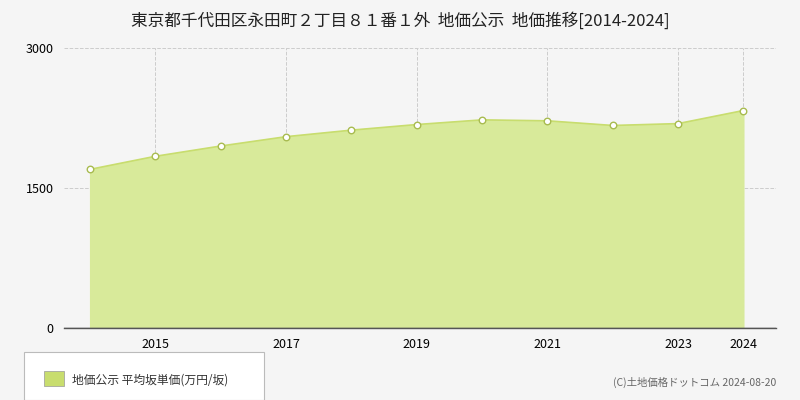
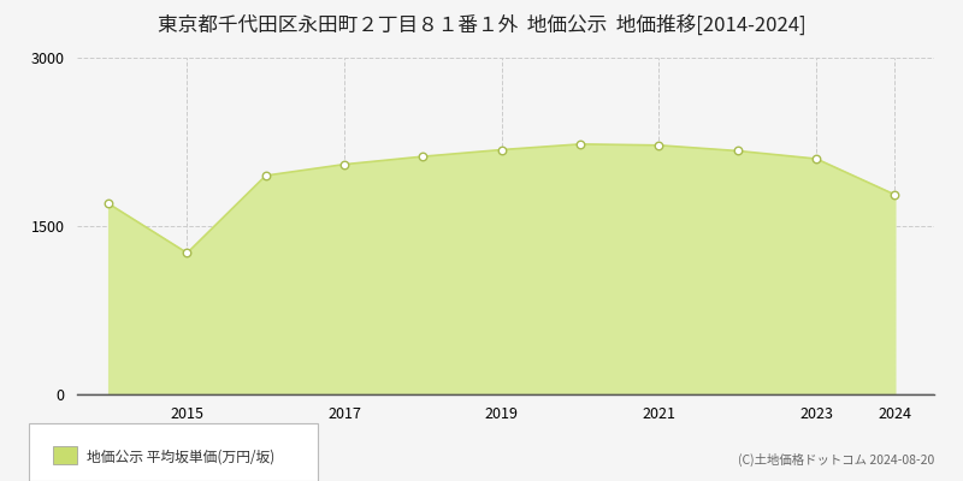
2015: 1840 -> 1260
2023: 2190 -> 2100
2024: 2330 -> 1780
